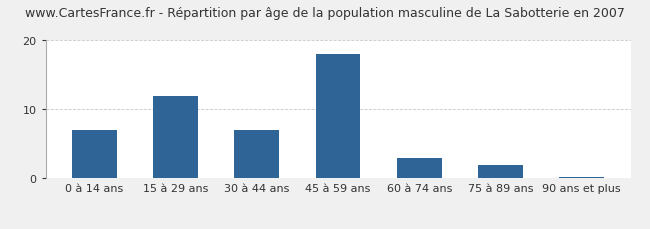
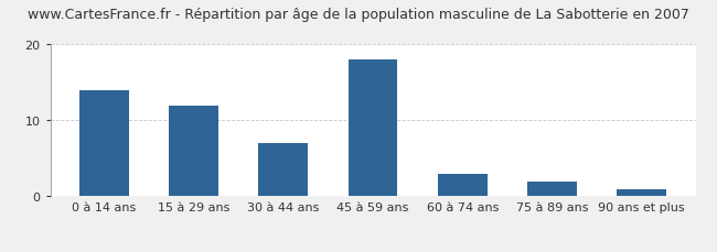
0 à 14 ans: 7.0 -> 14.0
90 ans et plus: 0.2 -> 1.0
